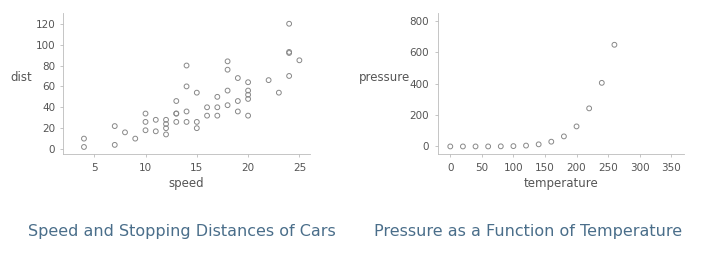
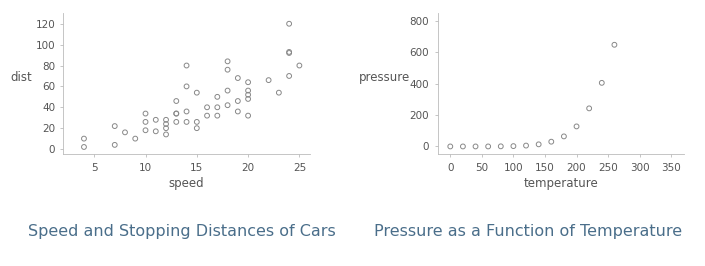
25: 85 -> 80
